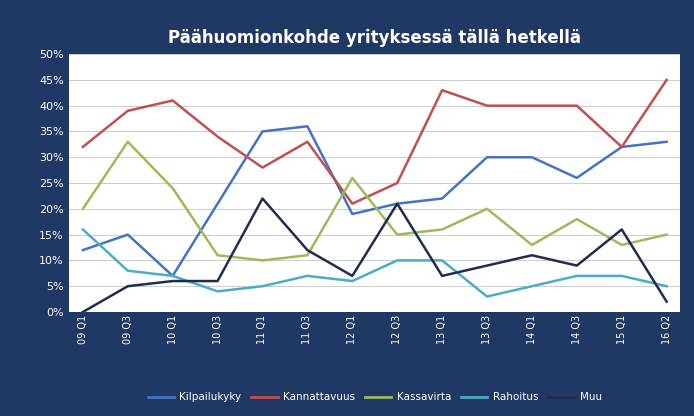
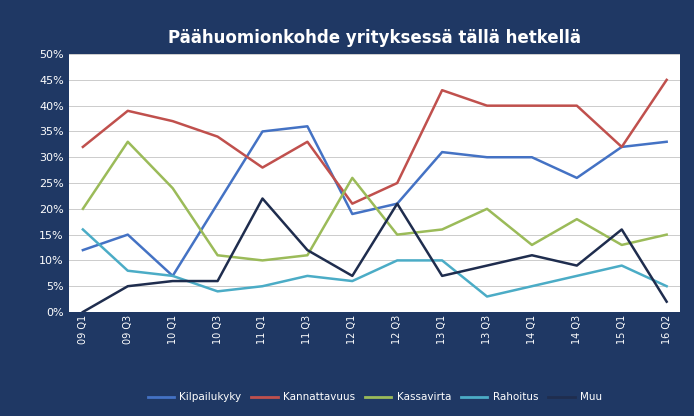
Kannattavuus/10 Q1: 41% -> 37%
Kilpailukyky/13 Q1: 22% -> 31%
Rahoitus/15 Q1: 7% -> 9%
